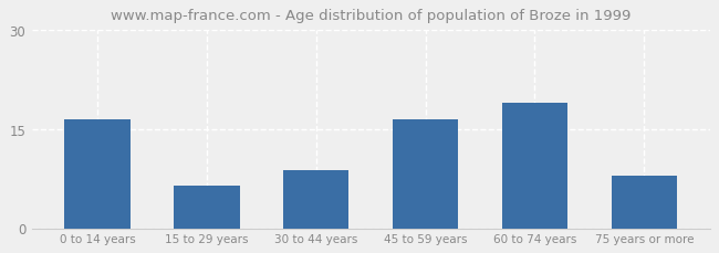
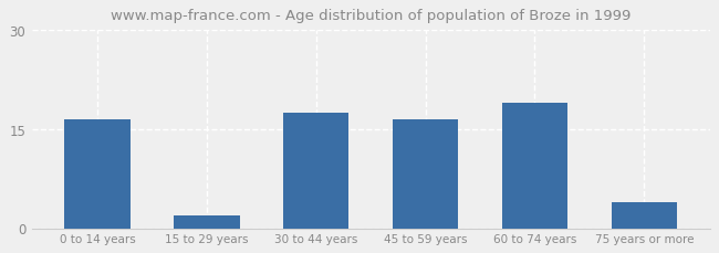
15 to 29 years: 6.4 -> 2.0
30 to 44 years: 8.8 -> 17.5
75 years or more: 8.0 -> 4.0
